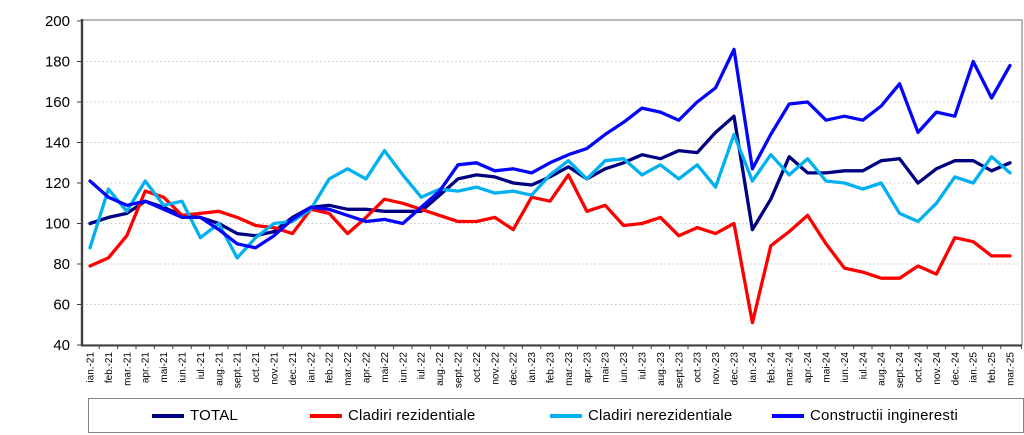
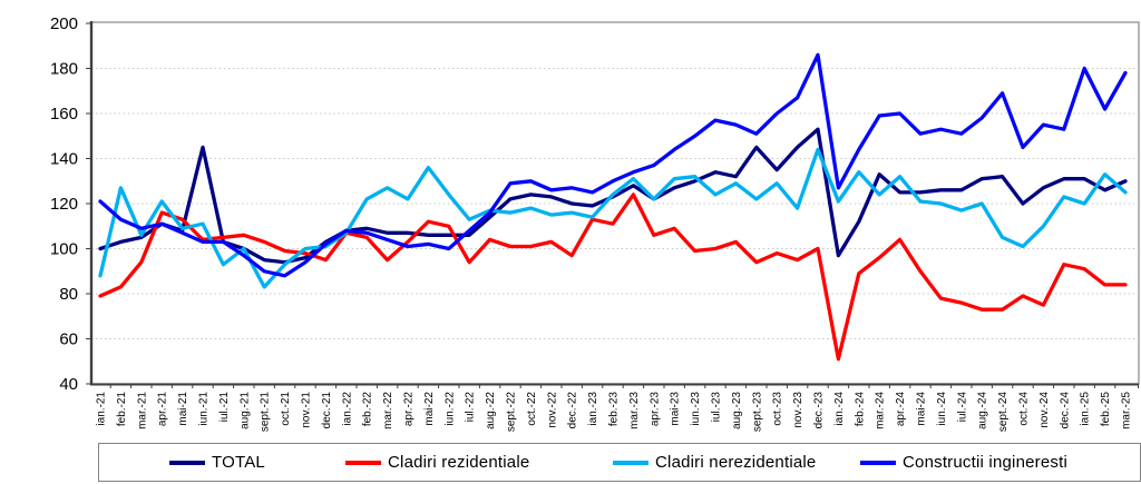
Cladiri nerezidentiale/feb.-21: 117 -> 127
TOTAL/iun.-21: 104 -> 145
Cladiri rezidentiale/iul.-22: 107 -> 94
TOTAL/sept.-23: 136 -> 145
